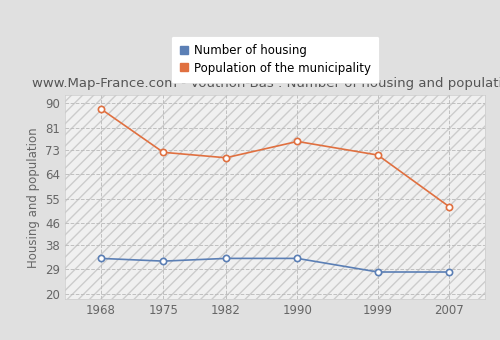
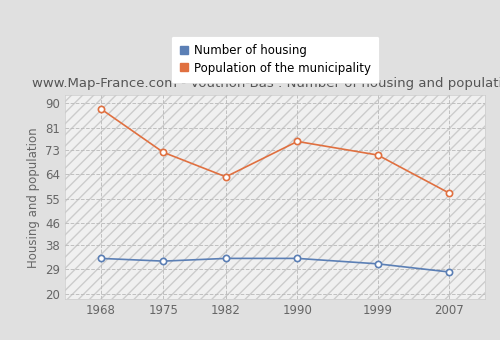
Population of the municipality/1982: 70 -> 63
Number of housing/1999: 28 -> 31
Population of the municipality/2007: 52 -> 57
